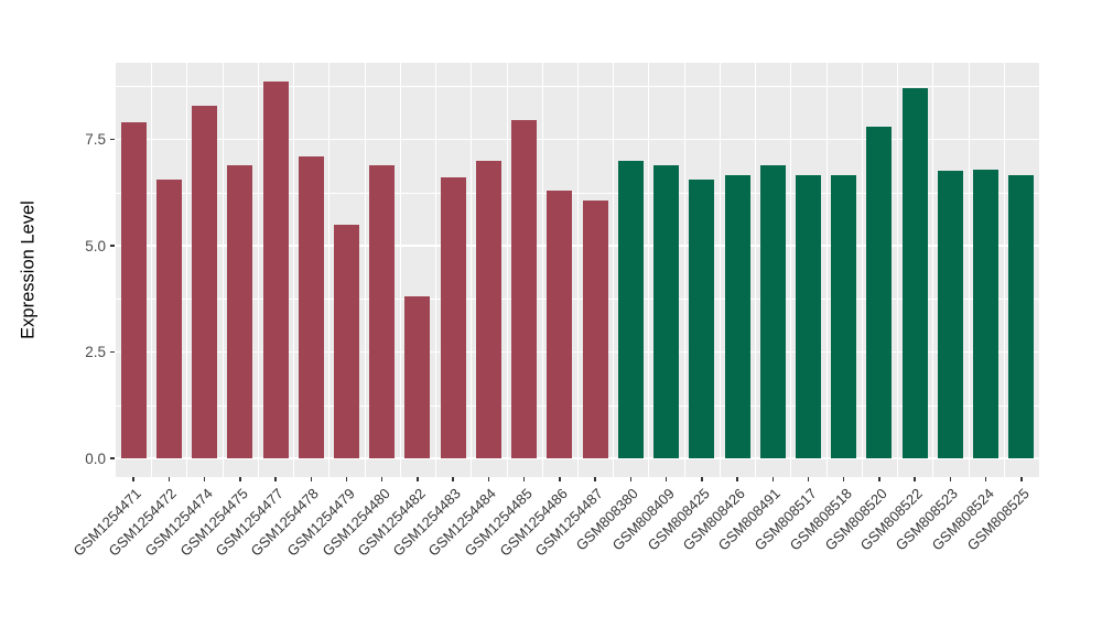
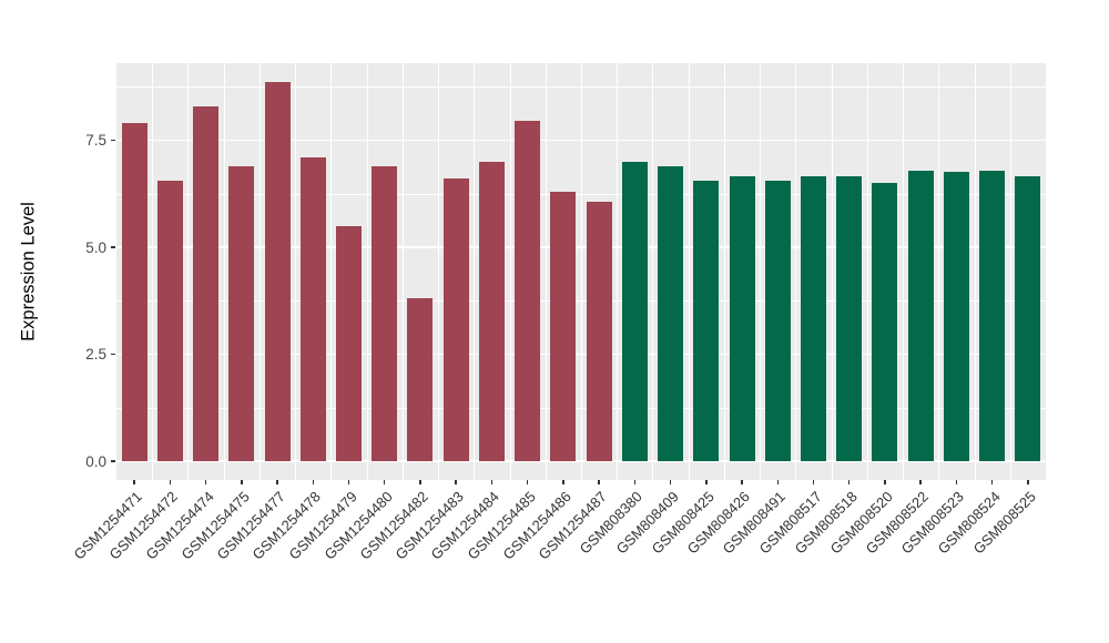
GSM808491: 6.9 -> 6.5
GSM808520: 7.8 -> 6.5
GSM808522: 8.7 -> 6.8
